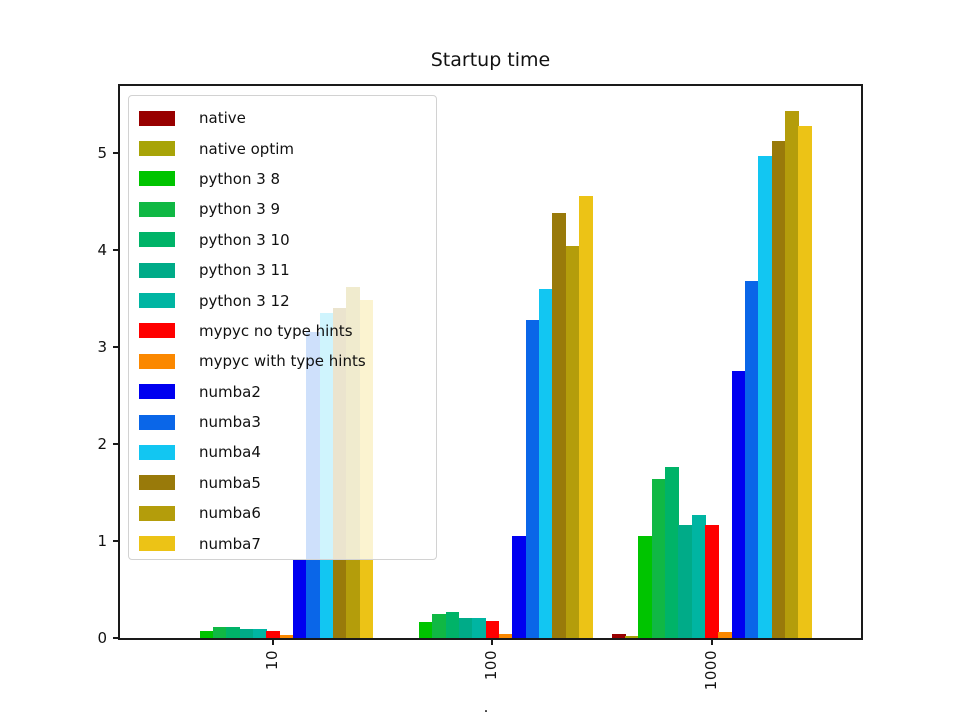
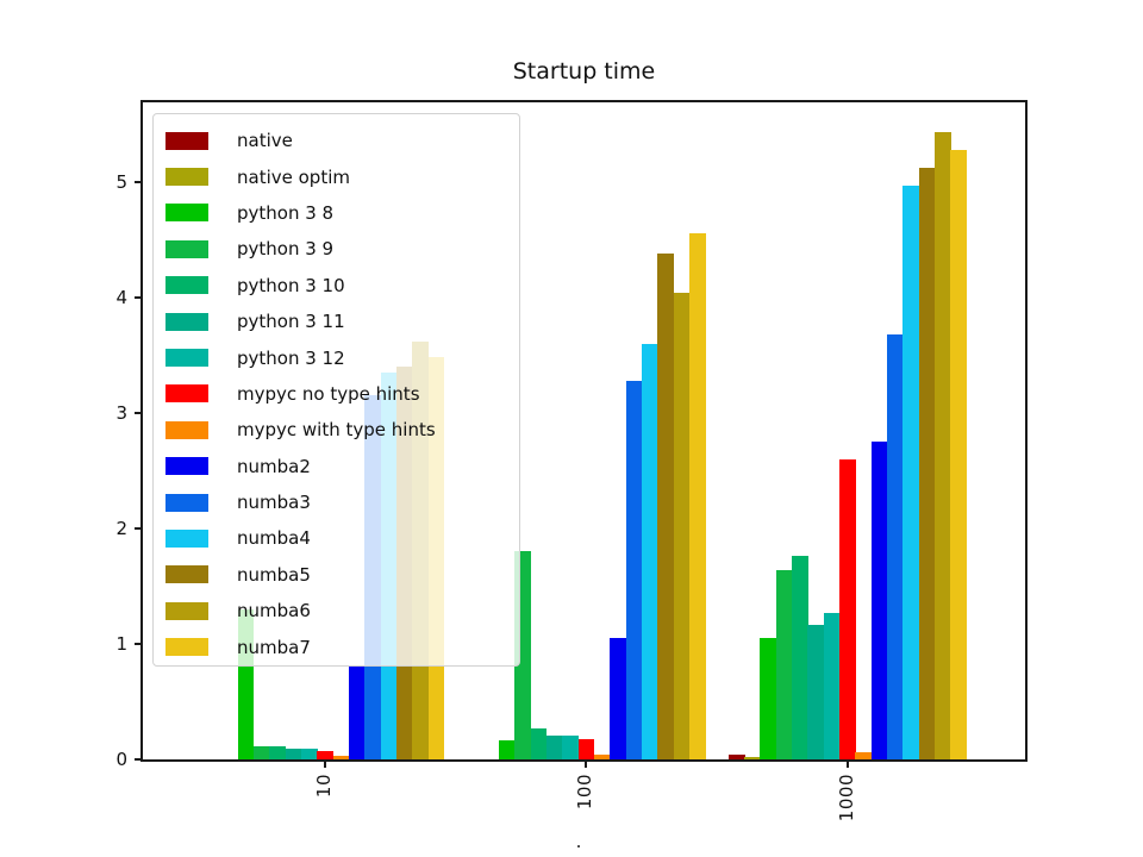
python 3 8/10: 0.1 -> 1.3
python 3 9/100: 0.2 -> 1.8
mypyc no type hints/1000: 1.2 -> 2.6
